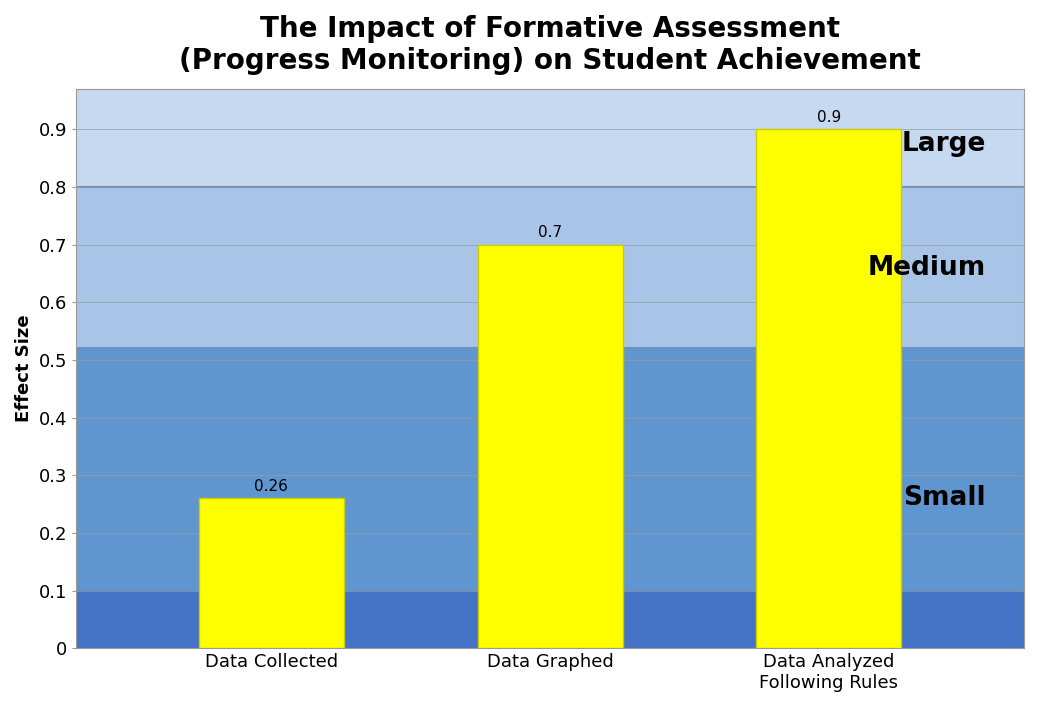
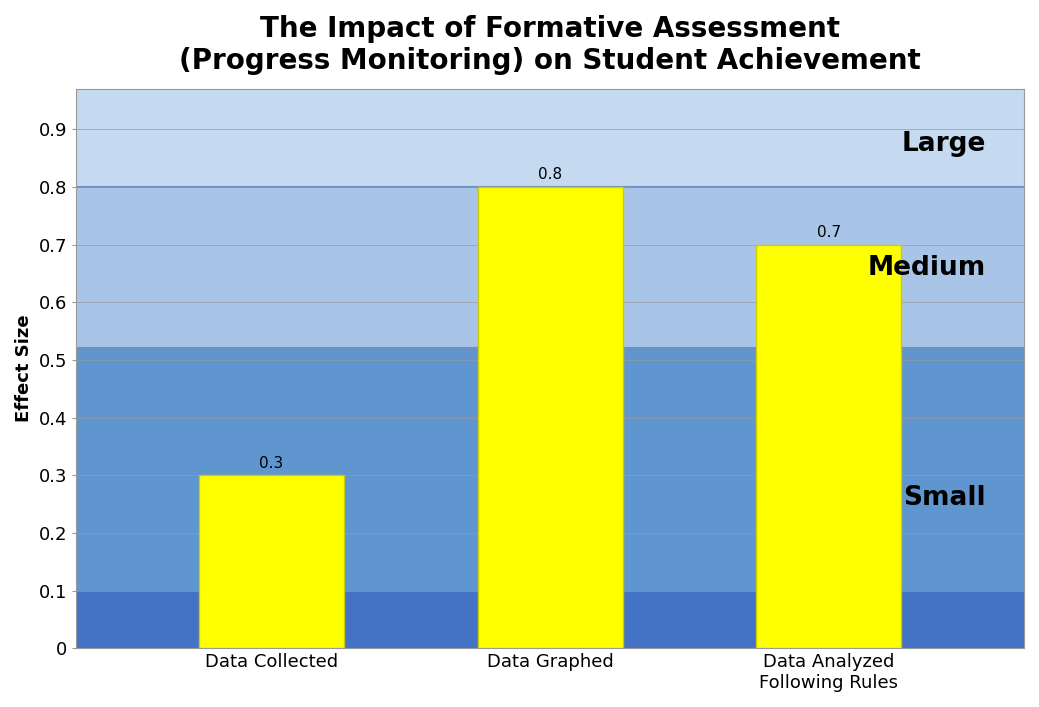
Data Collected: 0.26 -> 0.3
Data Graphed: 0.7 -> 0.8
Data Analyzed Following Rules: 0.9 -> 0.7
